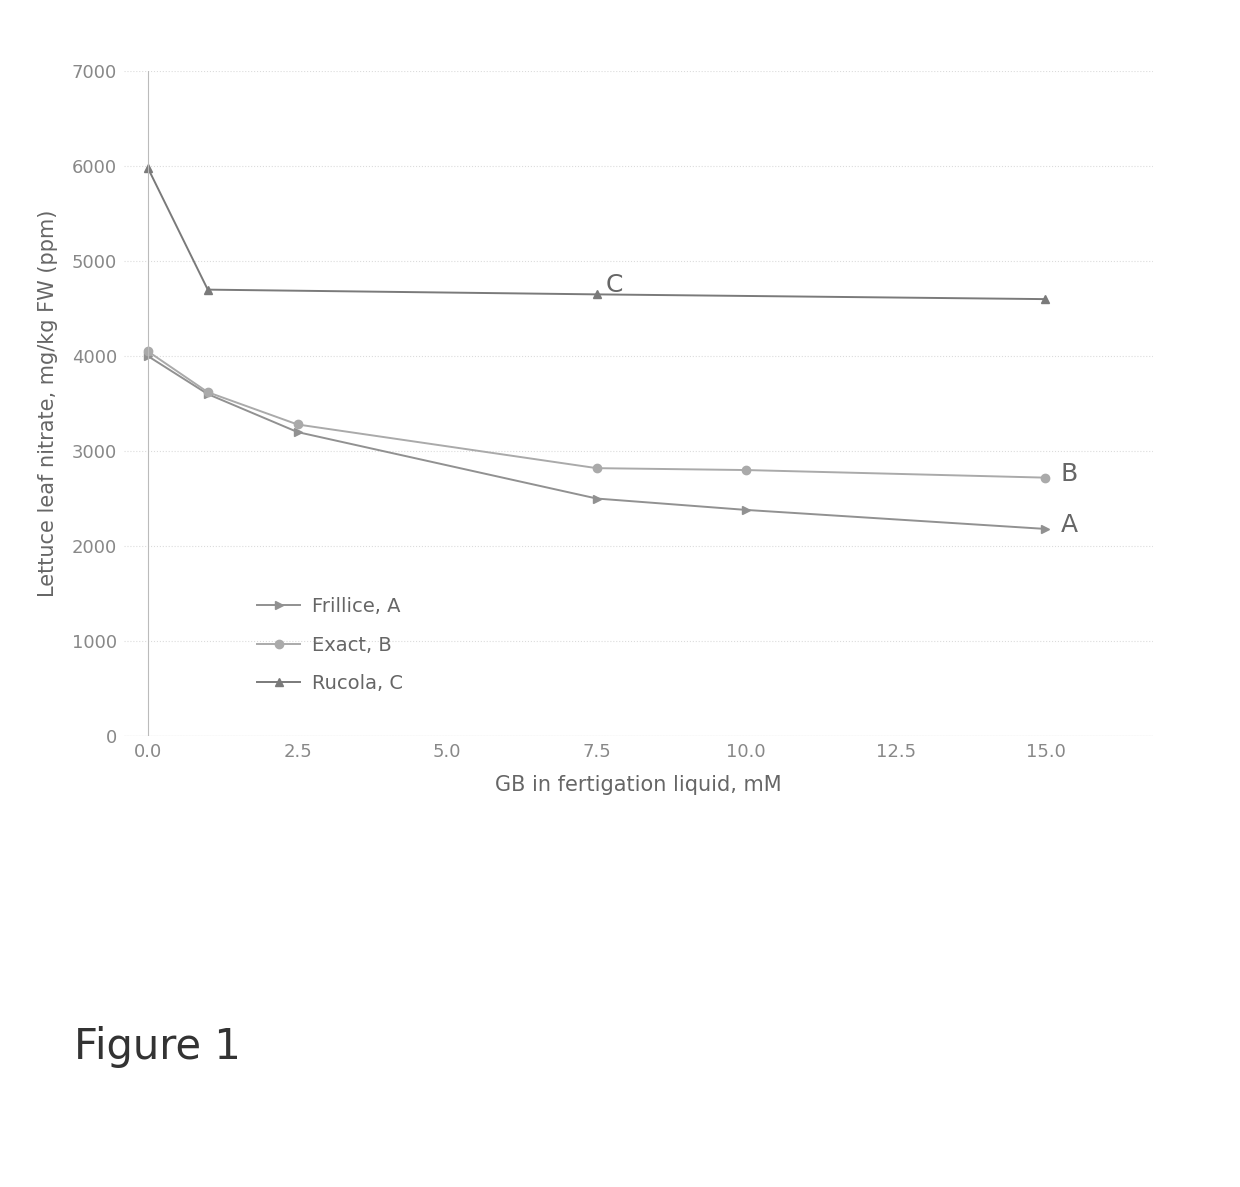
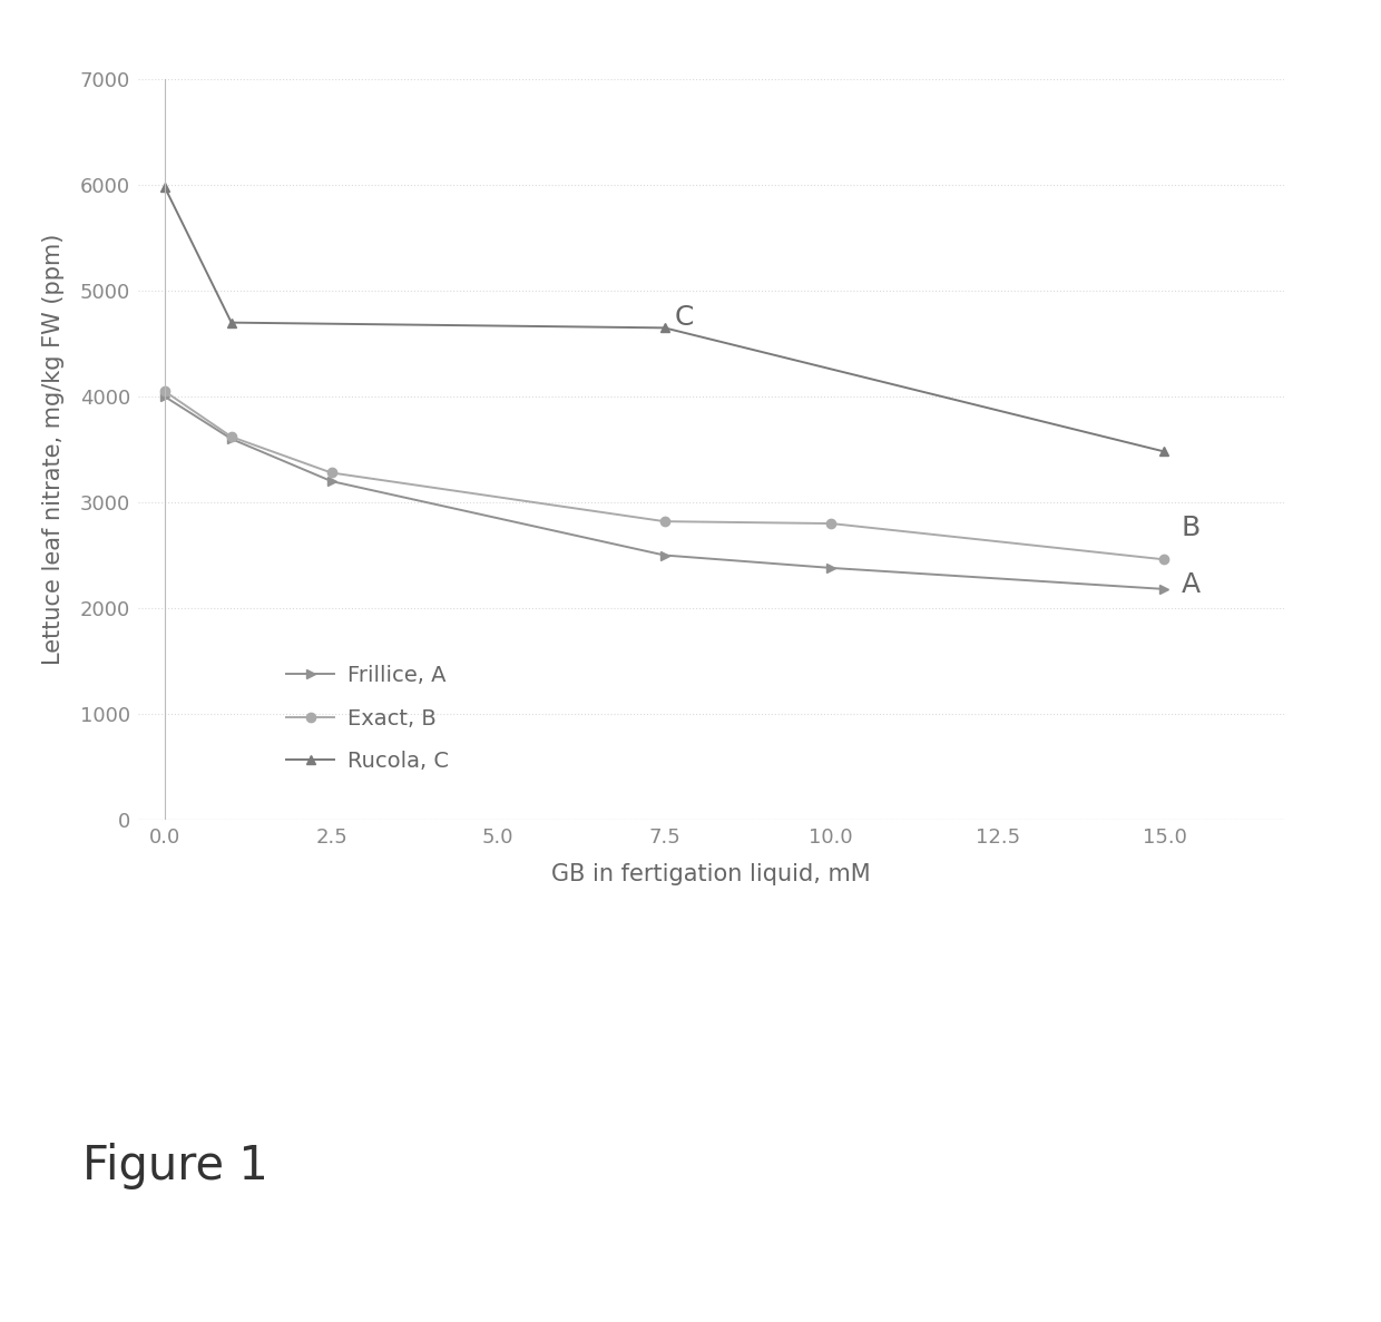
Exact, B/15.0: 2720 -> 2460
Rucola, C/15.0: 4600 -> 3480
